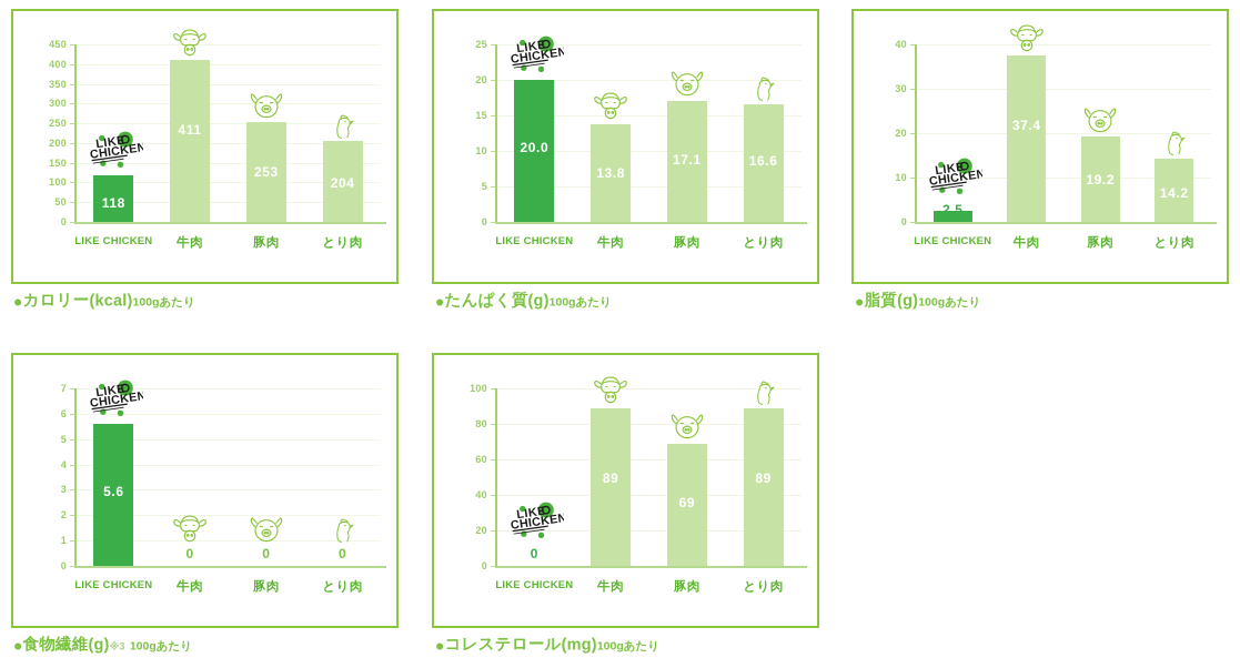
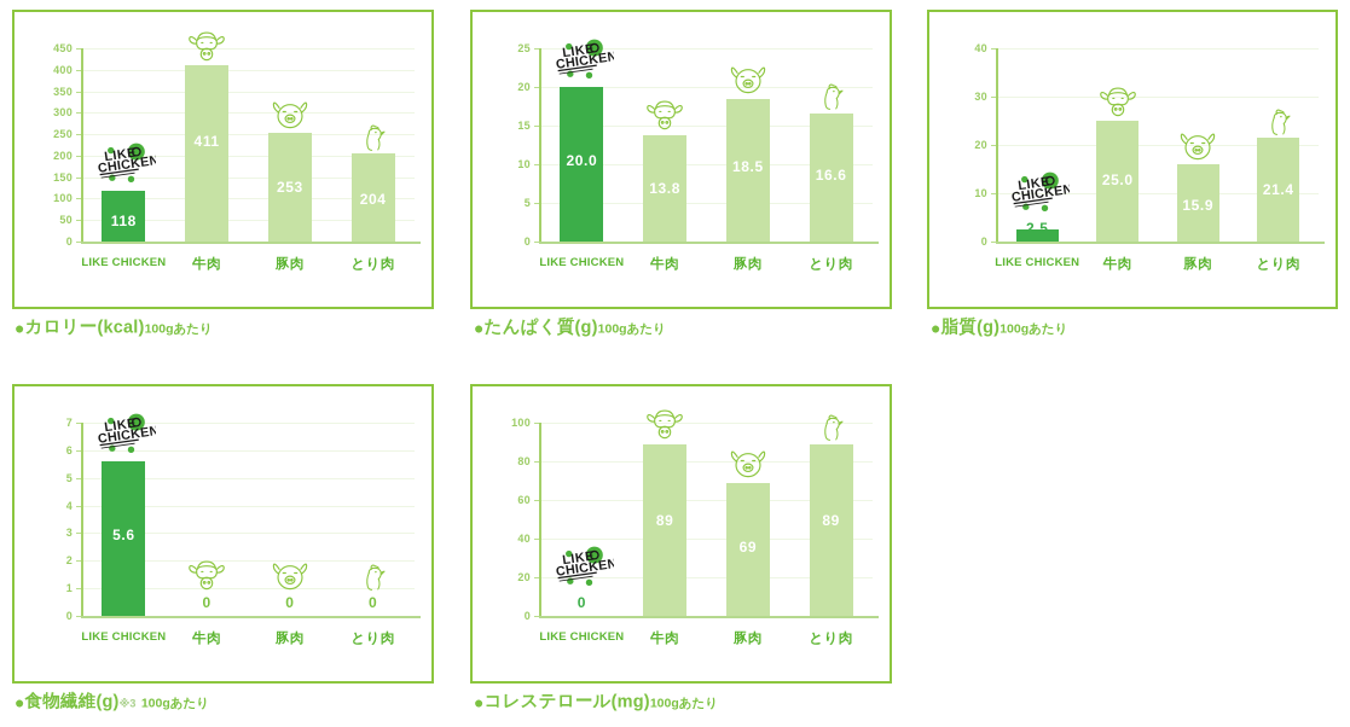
たんぱく質/豚肉: 17.1 -> 18.5
脂質/牛肉: 37.4 -> 25.0
脂質/豚肉: 19.2 -> 15.9
脂質/とり肉: 14.2 -> 21.4
